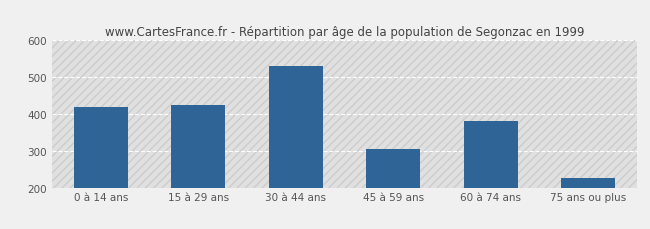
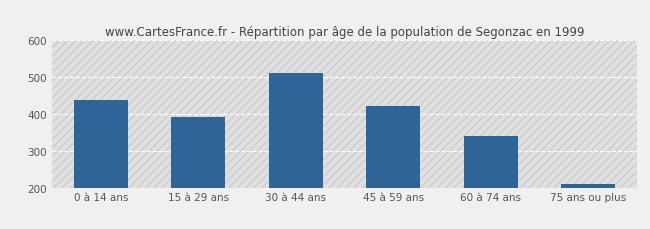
0 à 14 ans: 420 -> 437
15 à 29 ans: 425 -> 392
30 à 44 ans: 530 -> 511
45 à 59 ans: 305 -> 421
60 à 74 ans: 380 -> 340
75 ans ou plus: 225 -> 210
